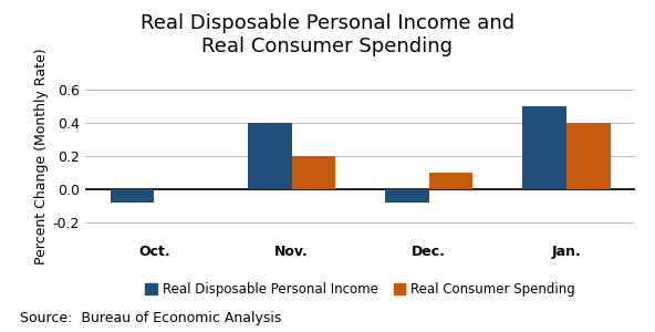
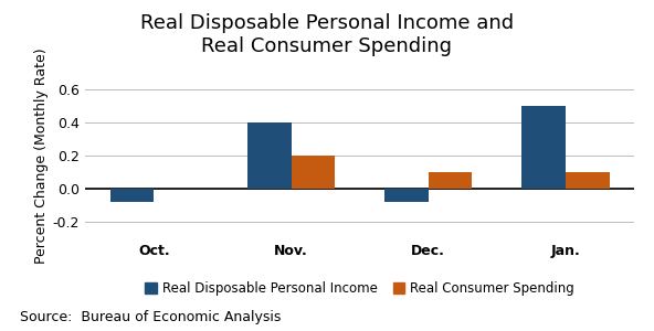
Real Consumer Spending/Jan.: 0.4 -> 0.1
